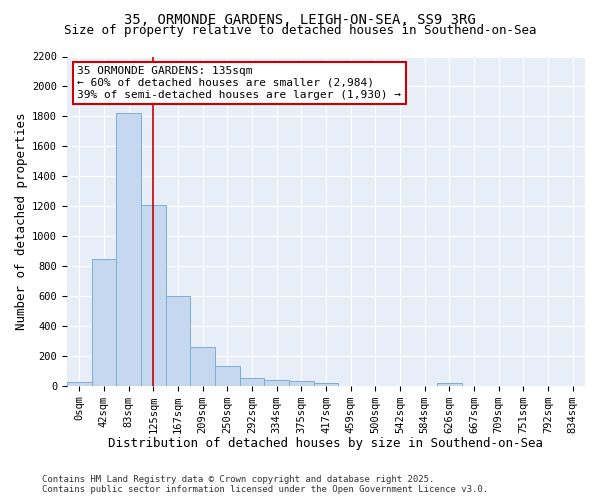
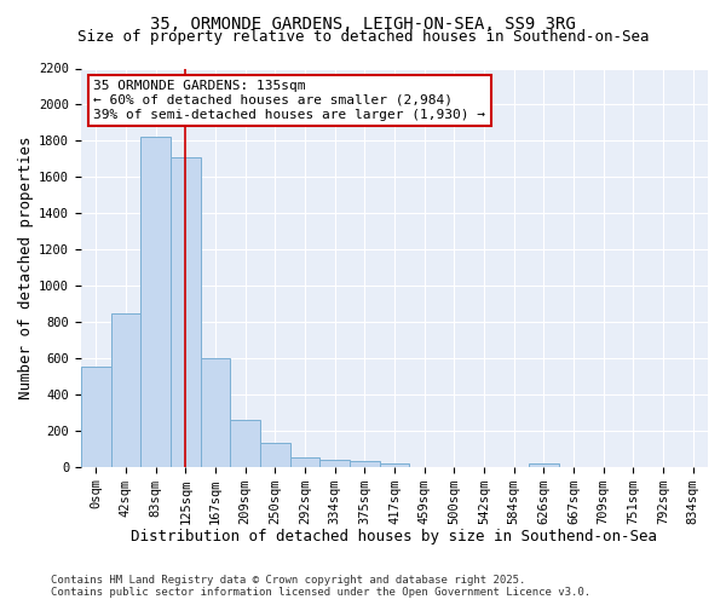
0sqm: 20 -> 550
125sqm: 1210 -> 1710
